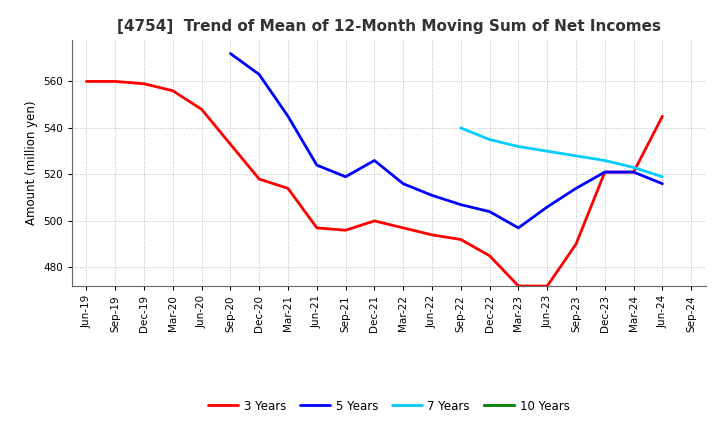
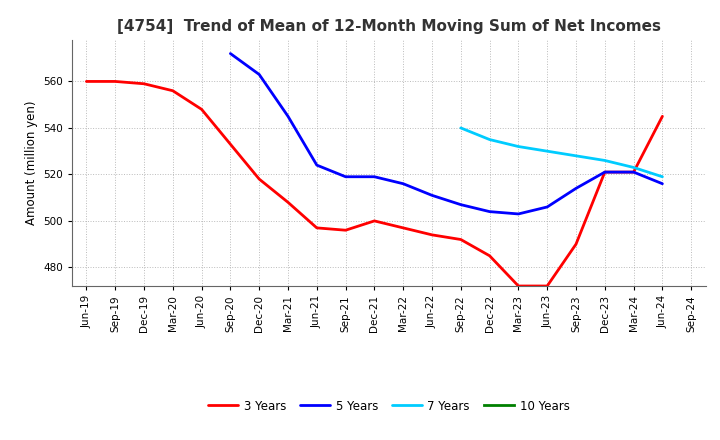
3 Years/Mar-21: 514 -> 508
5 Years/Dec-21: 526 -> 519
5 Years/Mar-23: 497 -> 503
